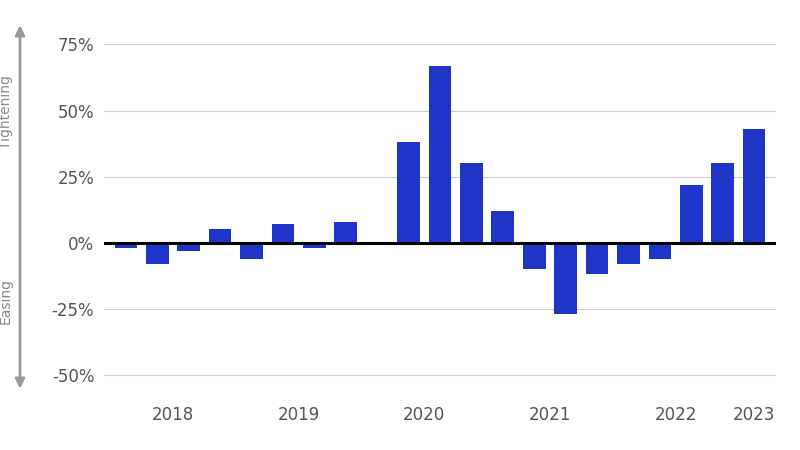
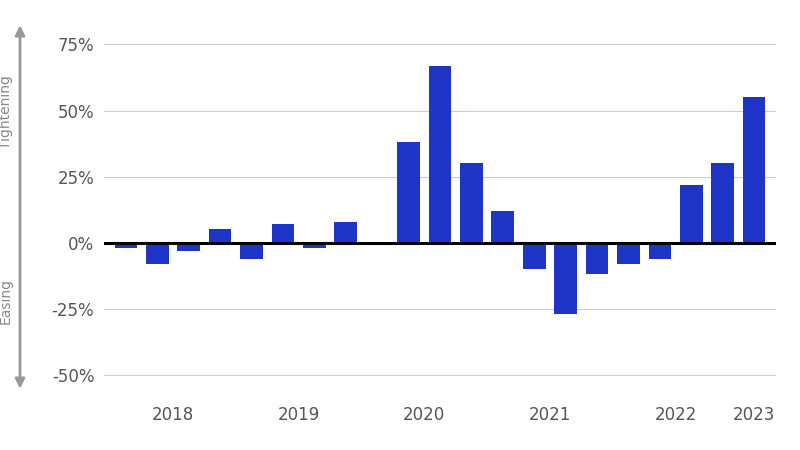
2023: 43% -> 55%
